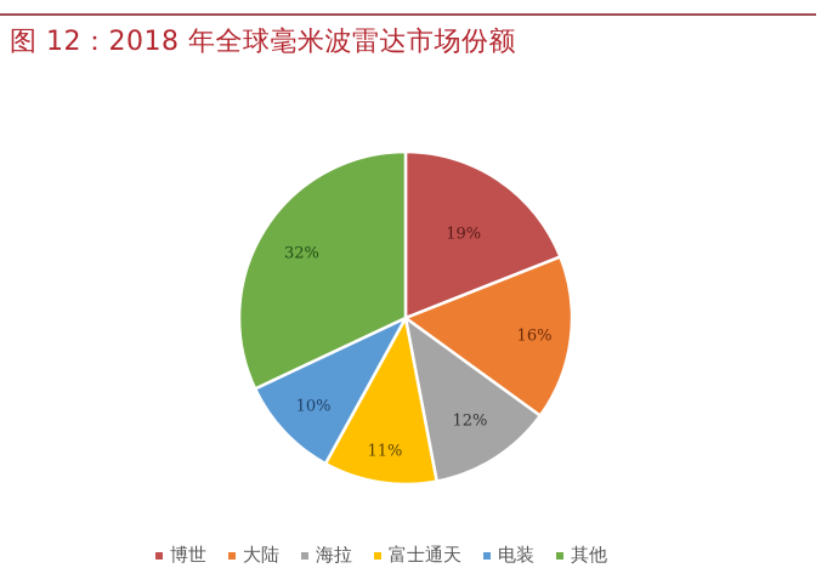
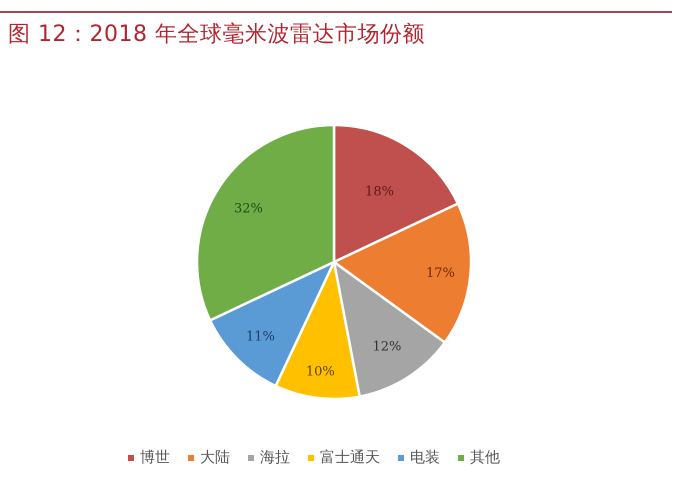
博世: 19% -> 18%
大陆: 16% -> 17%
富士通天: 11% -> 10%
电装: 10% -> 11%
